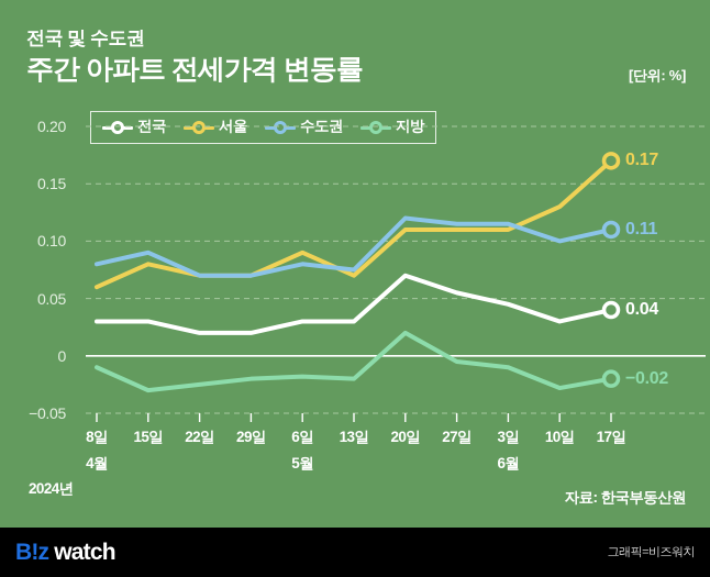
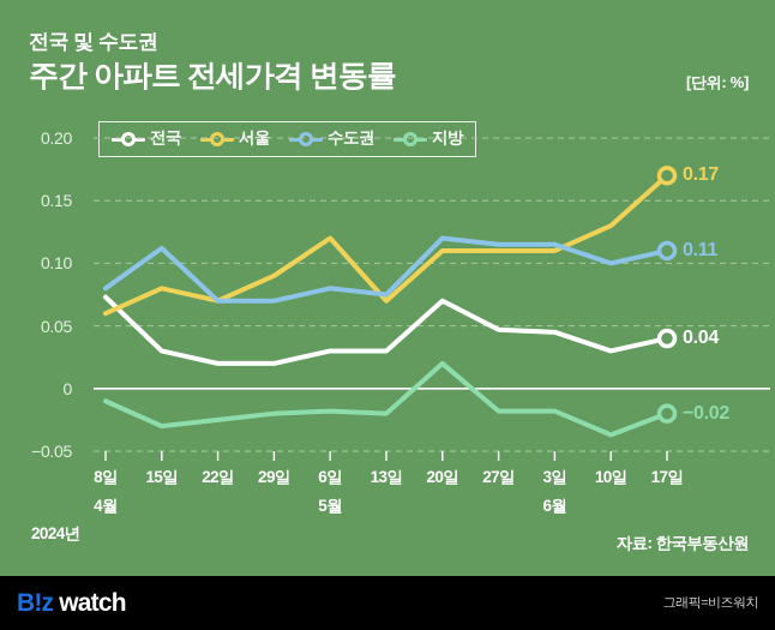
전국/8일: 0.030 -> 0.073
수도권/15일: 0.090 -> 0.112
서울/29일: 0.07 -> 0.09
서울/6일: 0.09 -> 0.12
전국/27일: 0.055 -> 0.047
지방/27일: -0.005 -> -0.018
지방/3일: -0.010 -> -0.018
지방/10일: -0.028 -> -0.037
